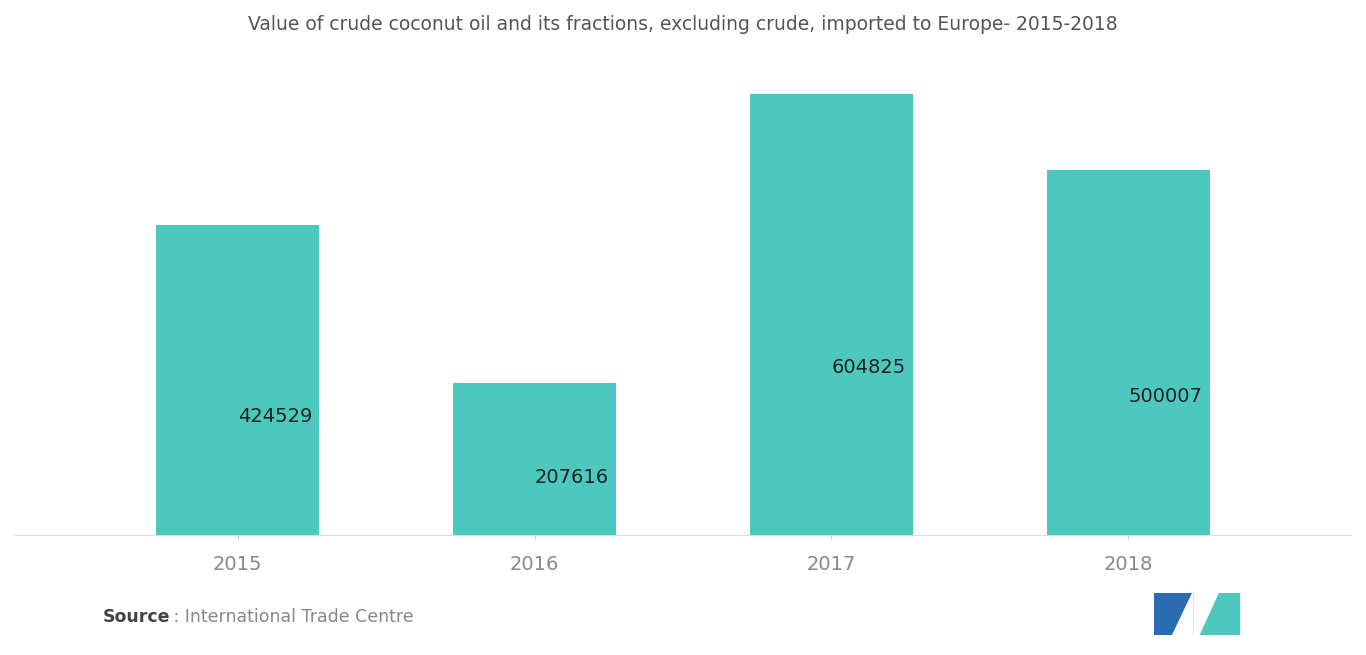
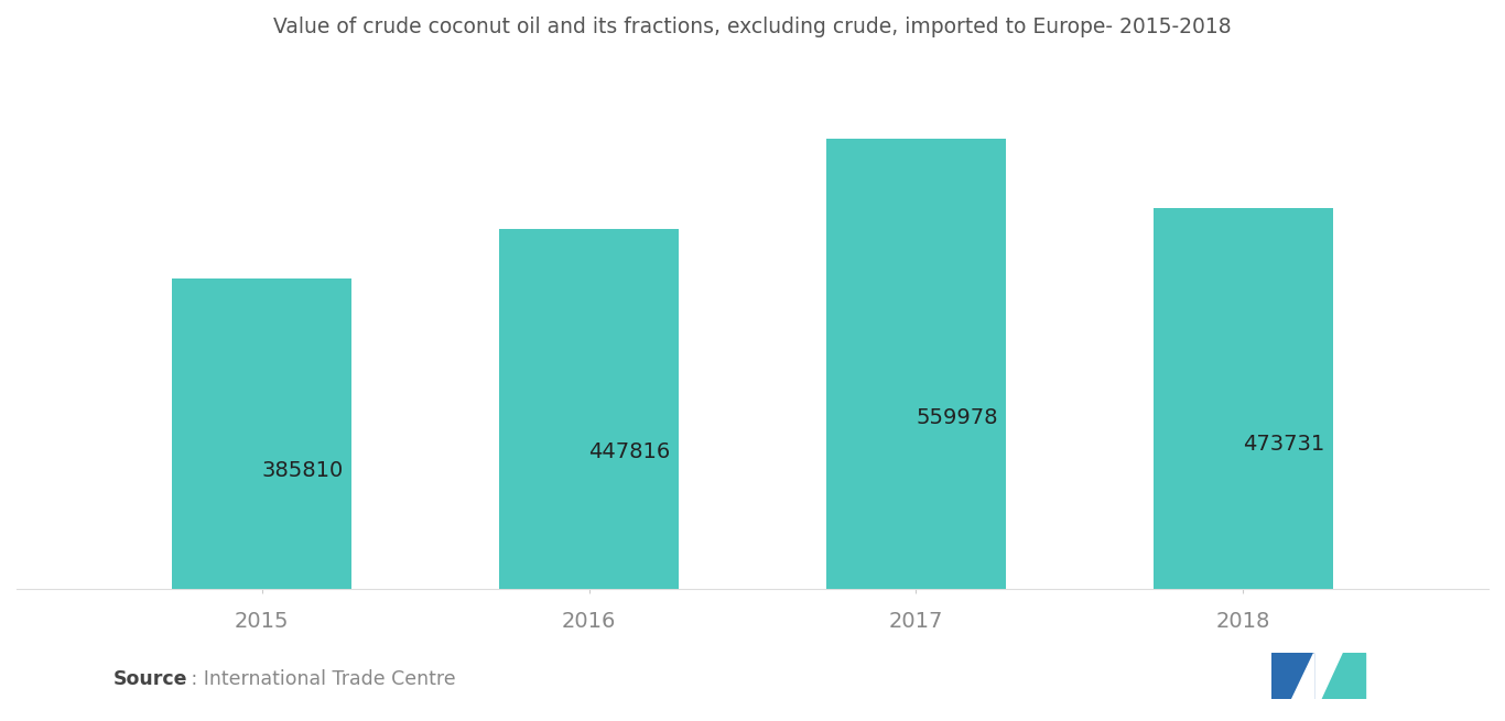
2015: 424529 -> 385810
2016: 207616 -> 447816
2017: 604825 -> 559978
2018: 500007 -> 473731
